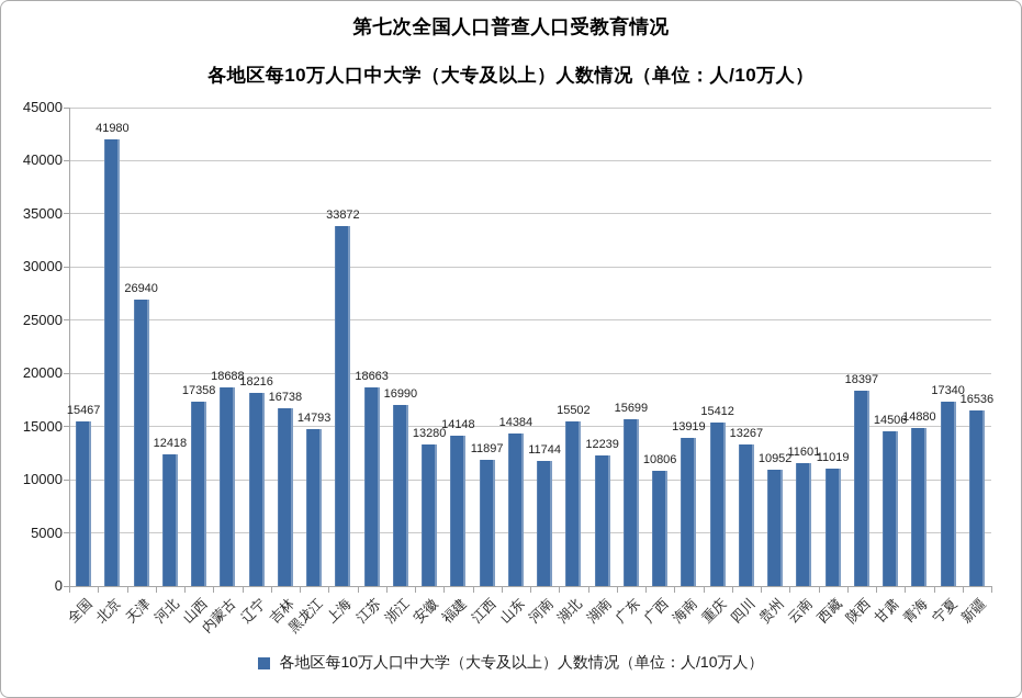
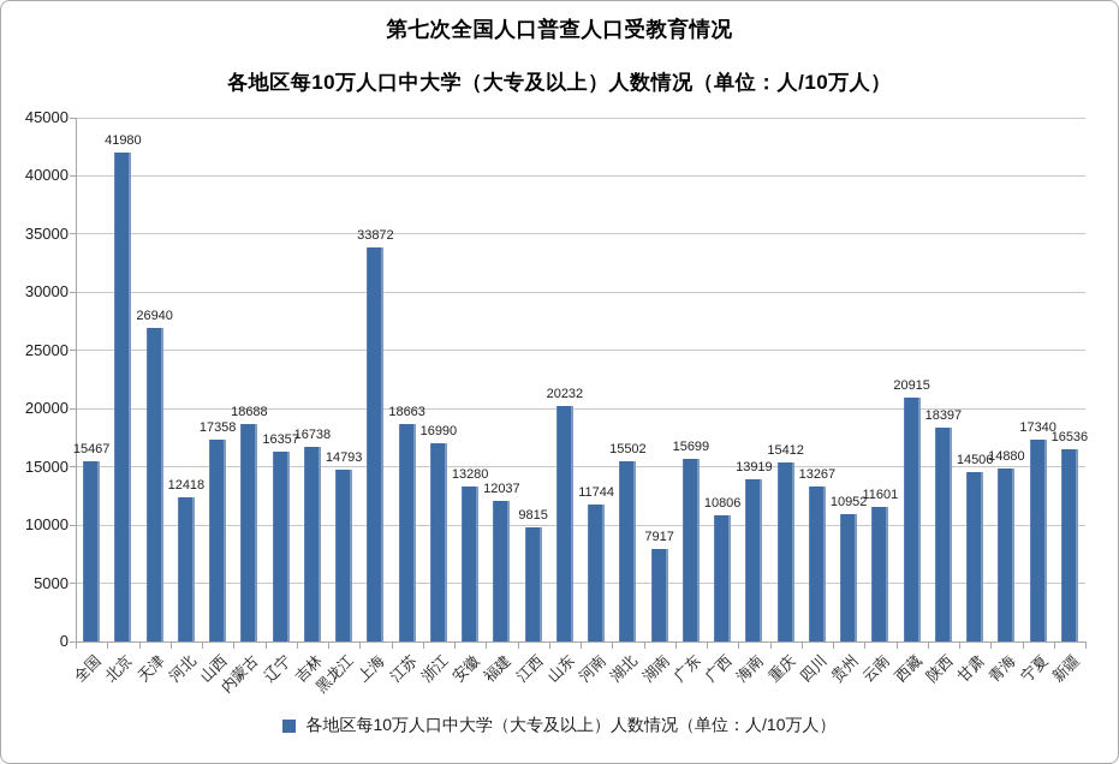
辽宁: 18216 -> 16357
福建: 14148 -> 12037
江西: 11897 -> 9815
山东: 14384 -> 20232
湖南: 12239 -> 7917
西藏: 11019 -> 20915
